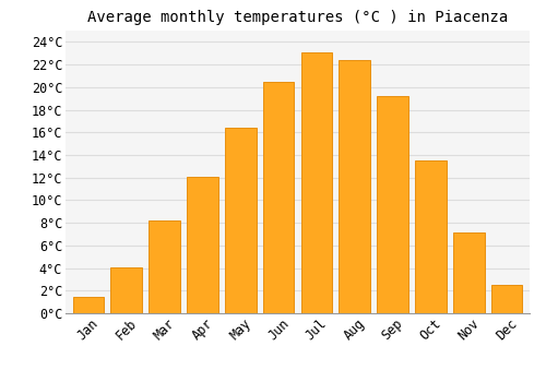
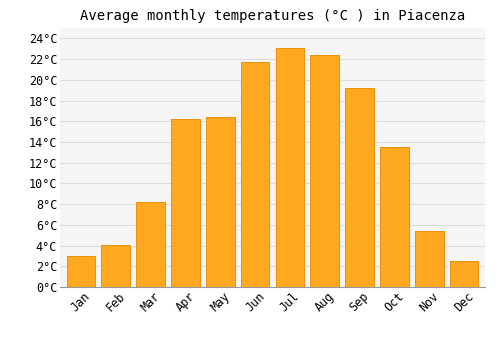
Jan: 1.4°C -> 3.0°C
Apr: 12.1°C -> 16.2°C
Jun: 20.5°C -> 21.7°C
Nov: 7.1°C -> 5.4°C
